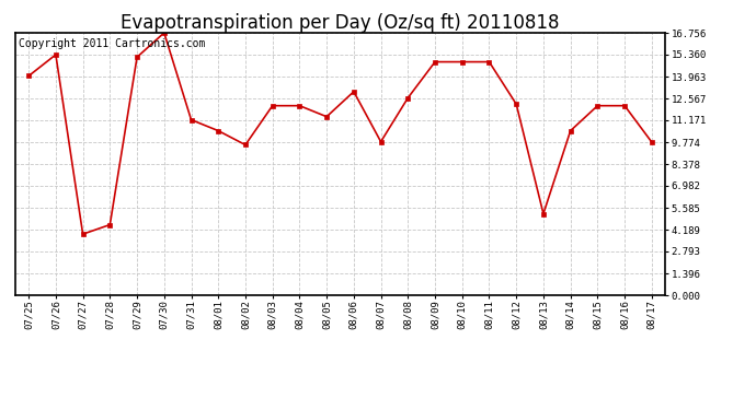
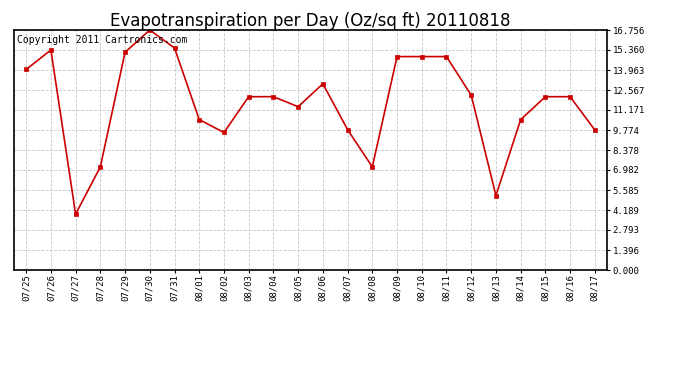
07/28: 4.5 -> 7.2
07/31: 11.2 -> 15.5
08/08: 12.6 -> 7.2
